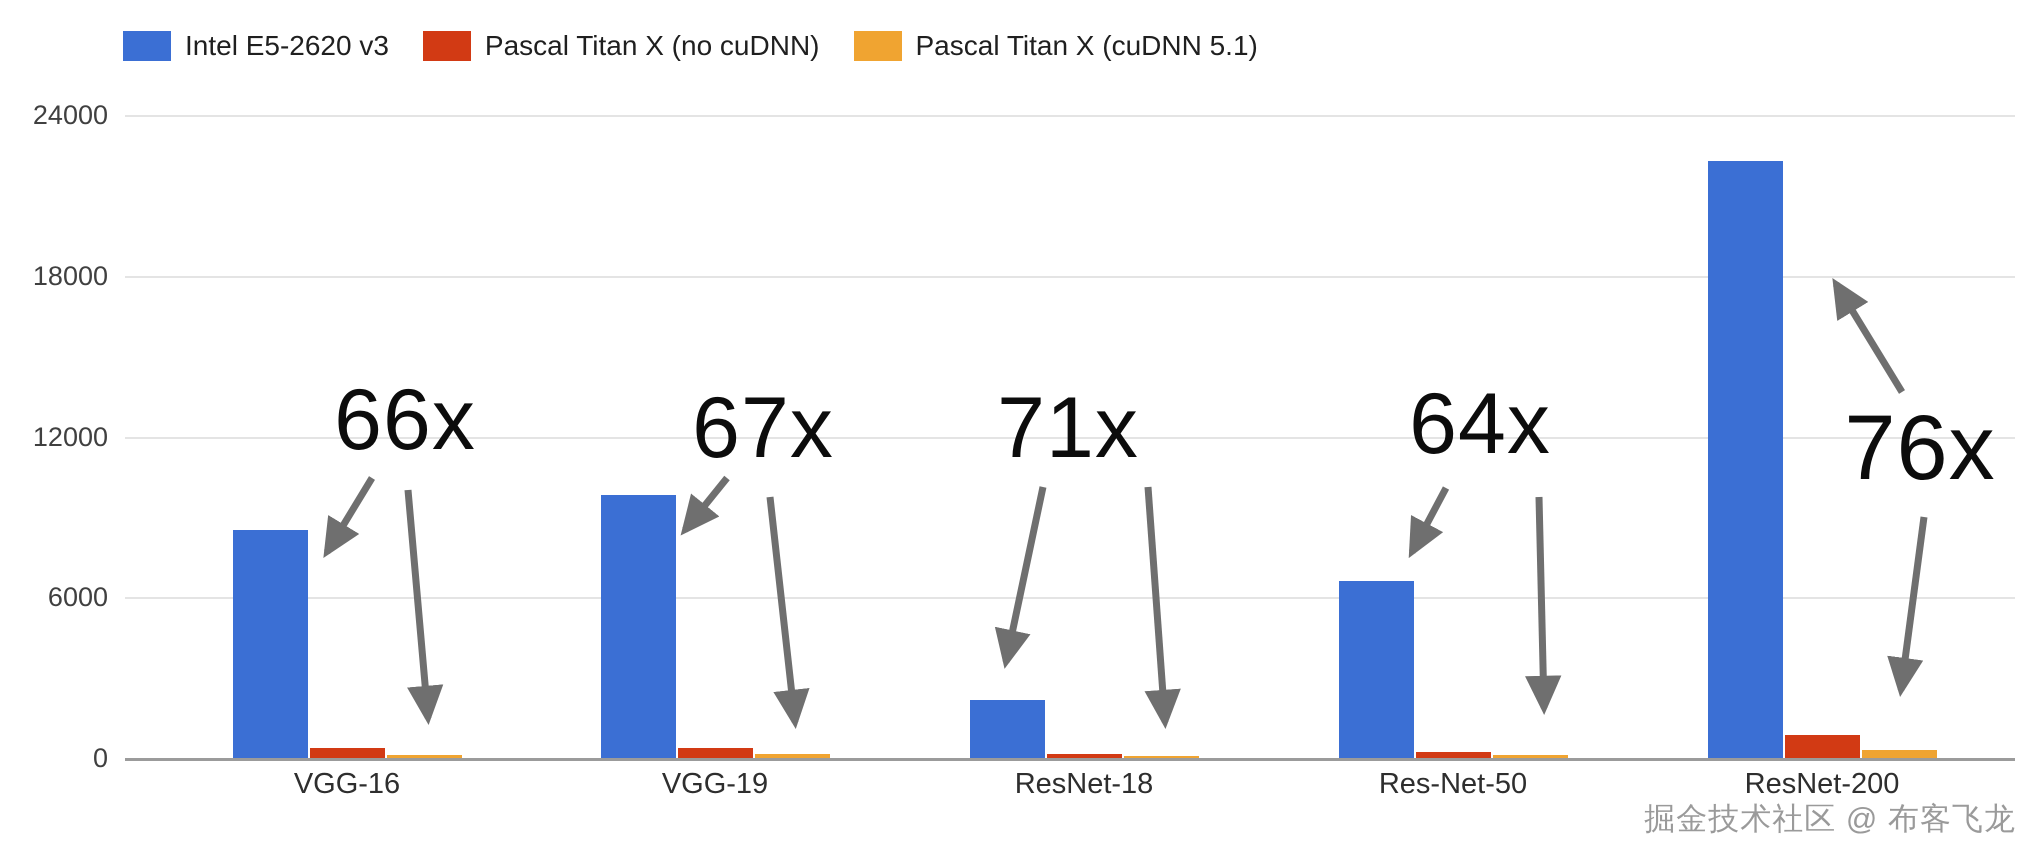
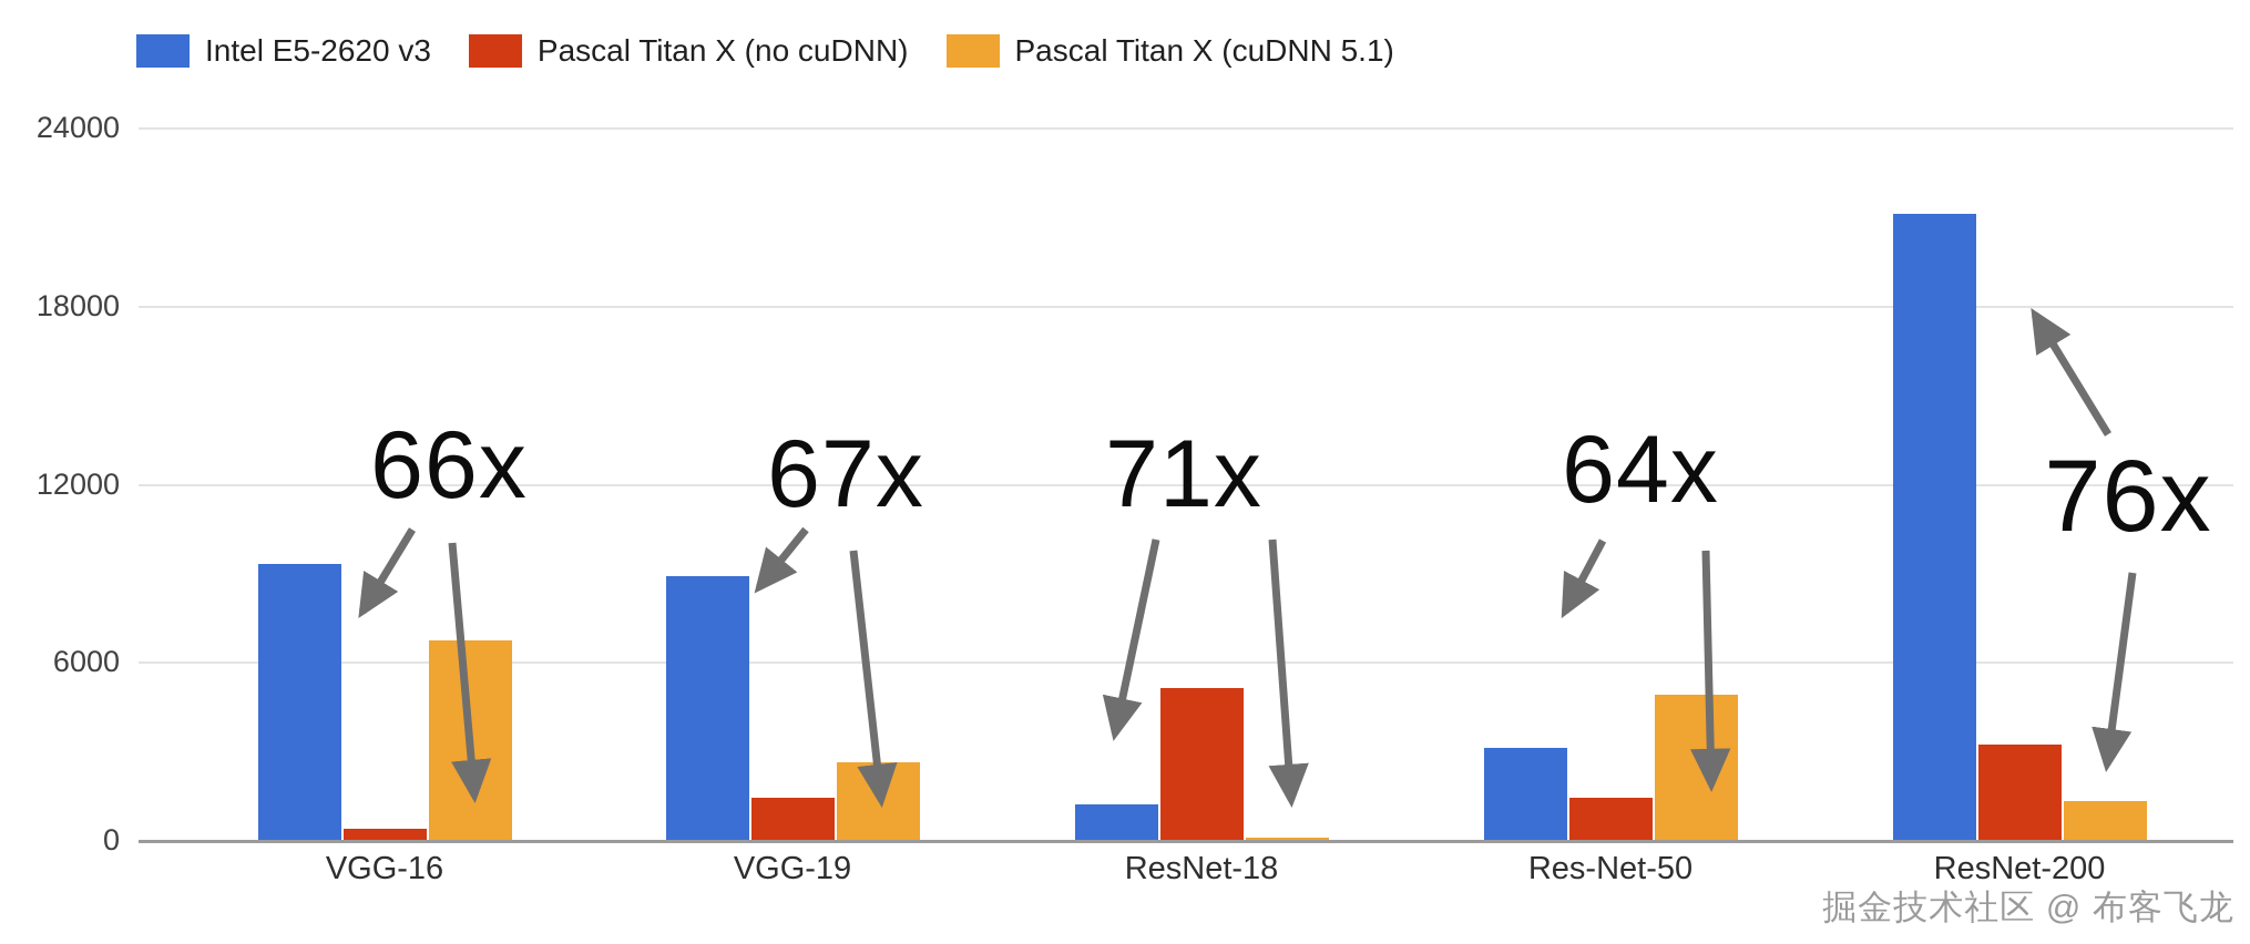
Intel E5-2620 v3/VGG-16: 8500 -> 9300
Pascal Titan X (cuDNN 5.1)/VGG-16: 100 -> 6700
Intel E5-2620 v3/VGG-19: 9800 -> 8900
Pascal Titan X (no cuDNN)/VGG-19: 400 -> 1400
Pascal Titan X (cuDNN 5.1)/VGG-19: 200 -> 2600
Intel E5-2620 v3/ResNet-18: 2200 -> 1200
Pascal Titan X (no cuDNN)/ResNet-18: 100 -> 5100
Intel E5-2620 v3/Res-Net-50: 6600 -> 3100
Pascal Titan X (no cuDNN)/Res-Net-50: 200 -> 1400
Pascal Titan X (cuDNN 5.1)/Res-Net-50: 100 -> 4900
Intel E5-2620 v3/ResNet-200: 22300 -> 21100
Pascal Titan X (no cuDNN)/ResNet-200: 900 -> 3200
Pascal Titan X (cuDNN 5.1)/ResNet-200: 300 -> 1300
